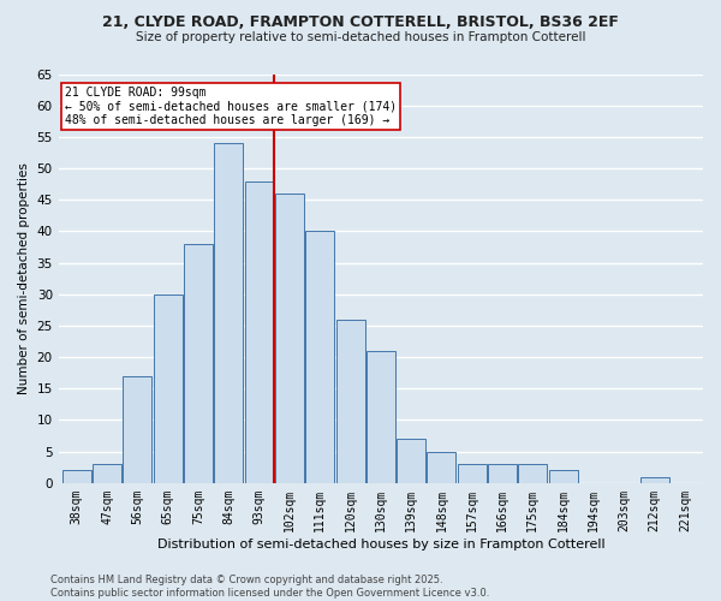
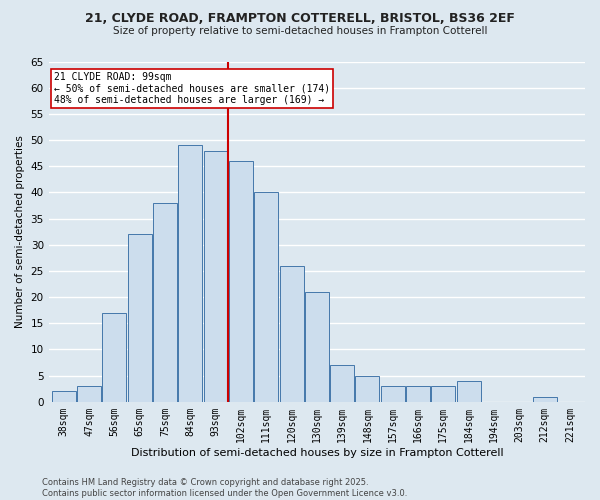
65sqm: 30 -> 32
84sqm: 54 -> 49
184sqm: 2 -> 4
